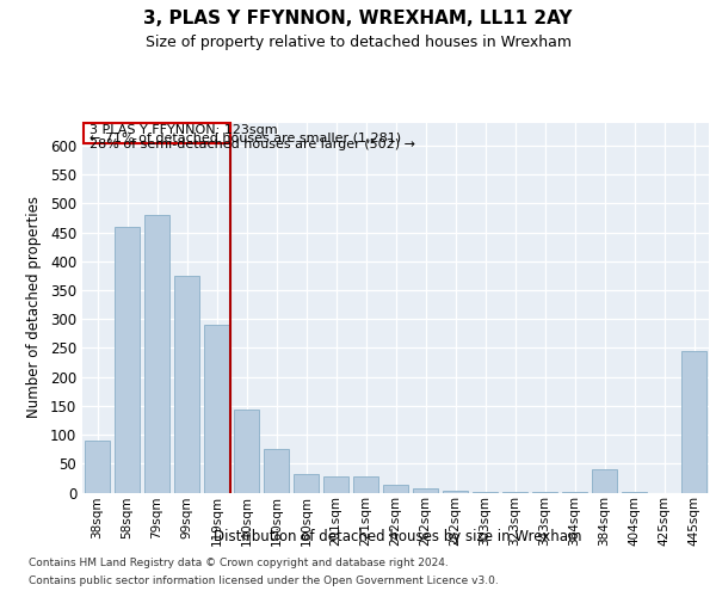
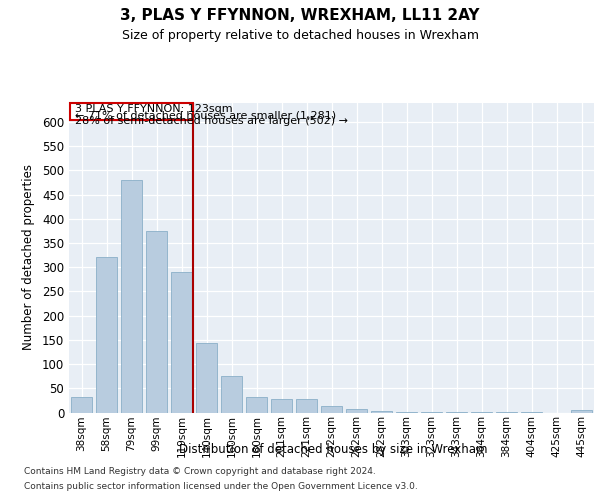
38sqm: 90 -> 32
58sqm: 460 -> 322
384sqm: 40 -> 1
445sqm: 245 -> 5
